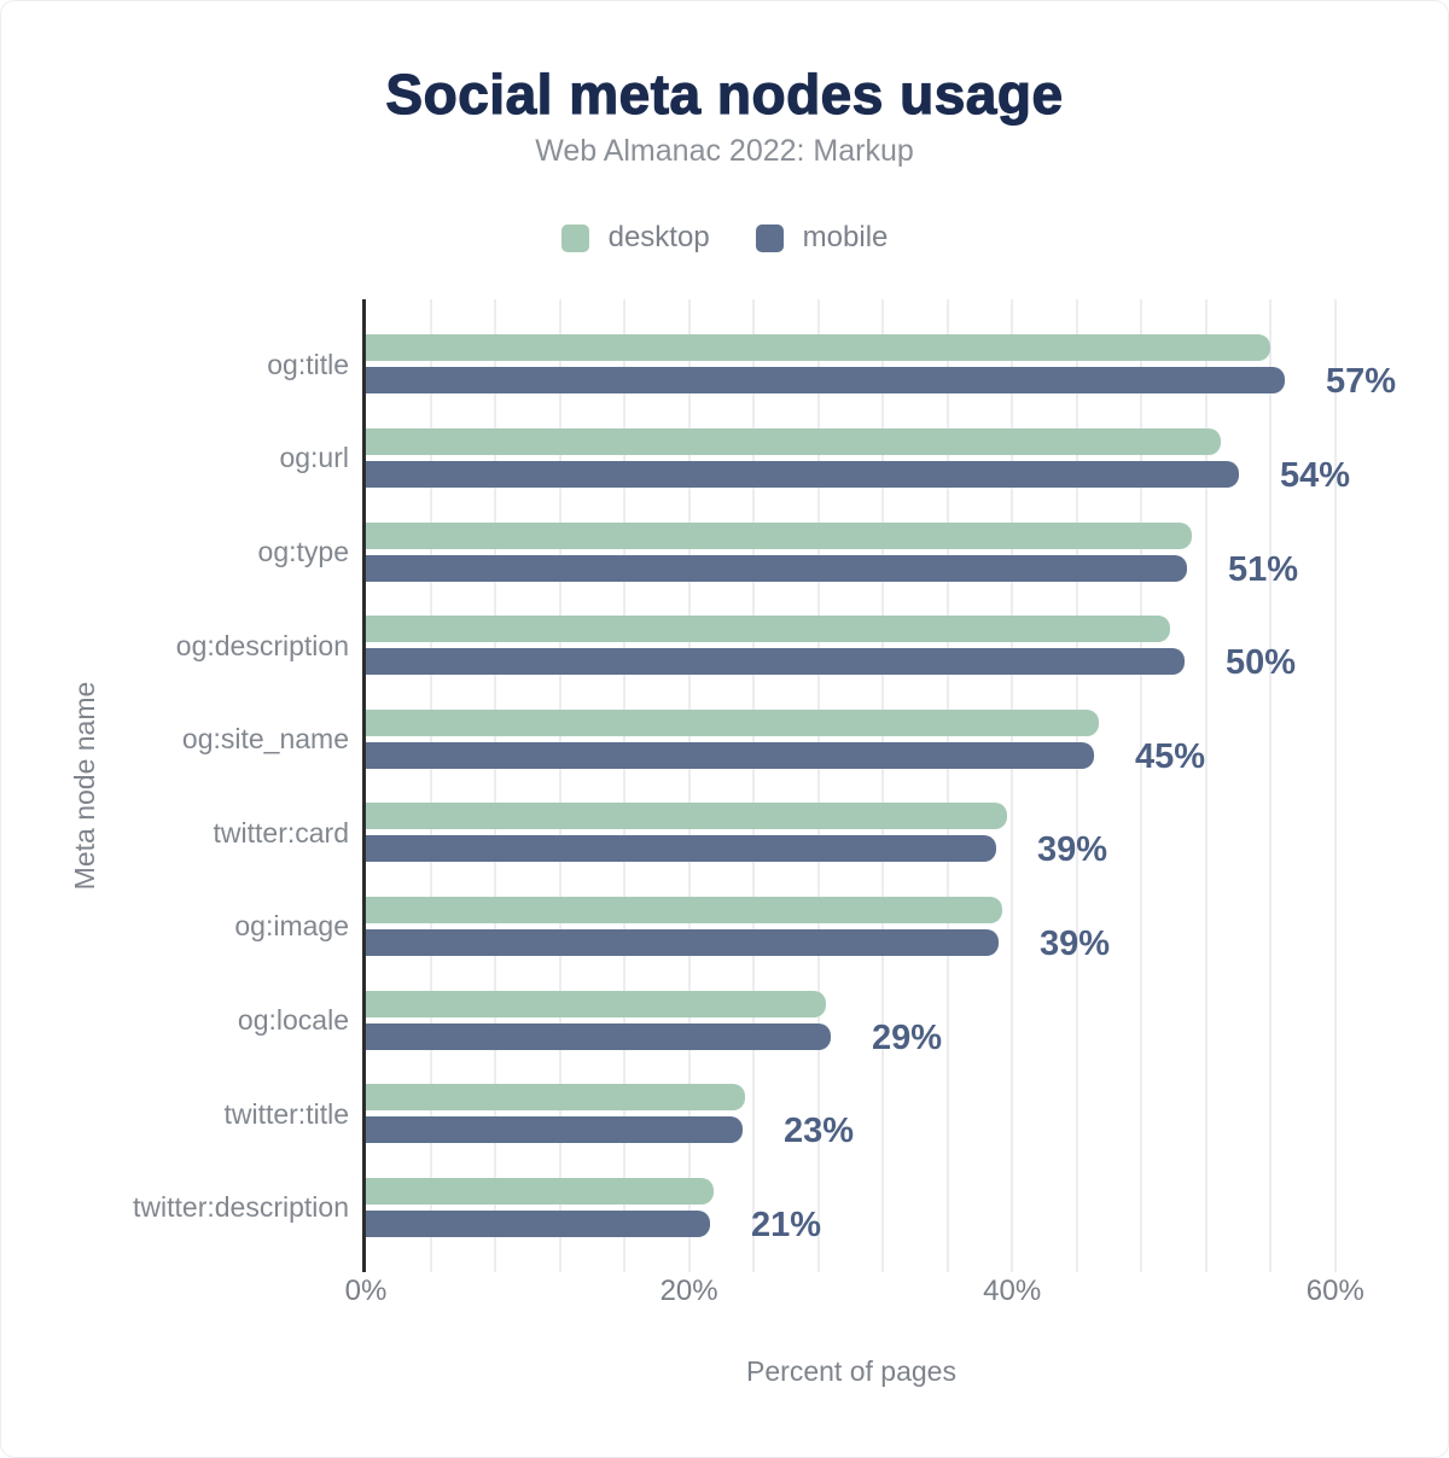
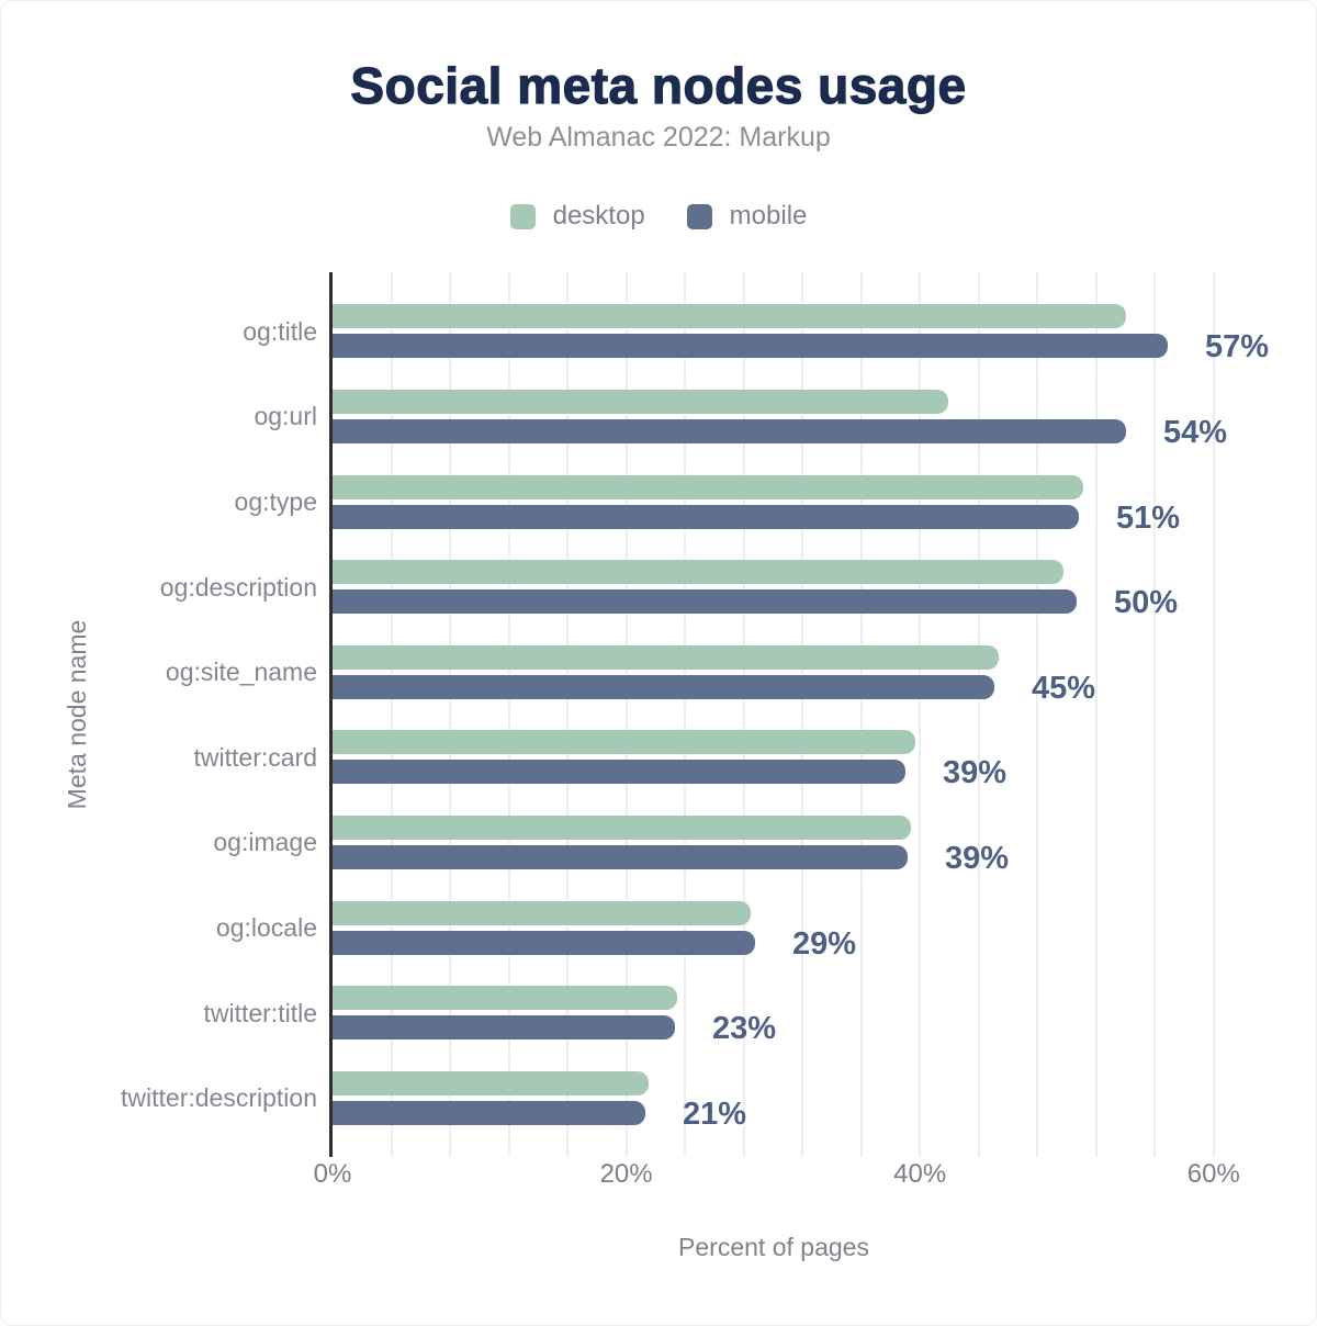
desktop/og:title: 56.0% -> 54.0%
desktop/og:url: 52.9% -> 41.9%
